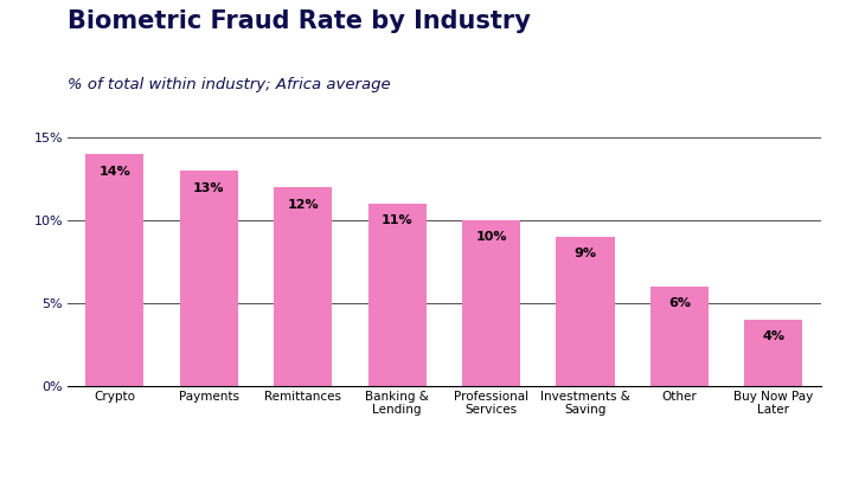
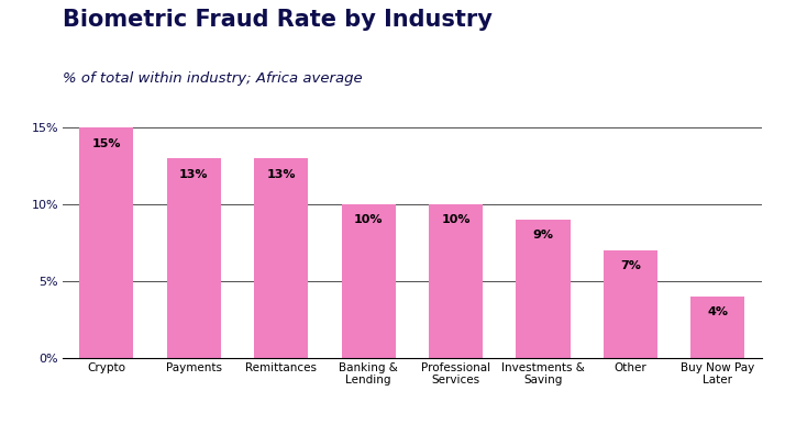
Crypto: 14% -> 15%
Remittances: 12% -> 13%
Banking & Lending: 11% -> 10%
Other: 6% -> 7%
